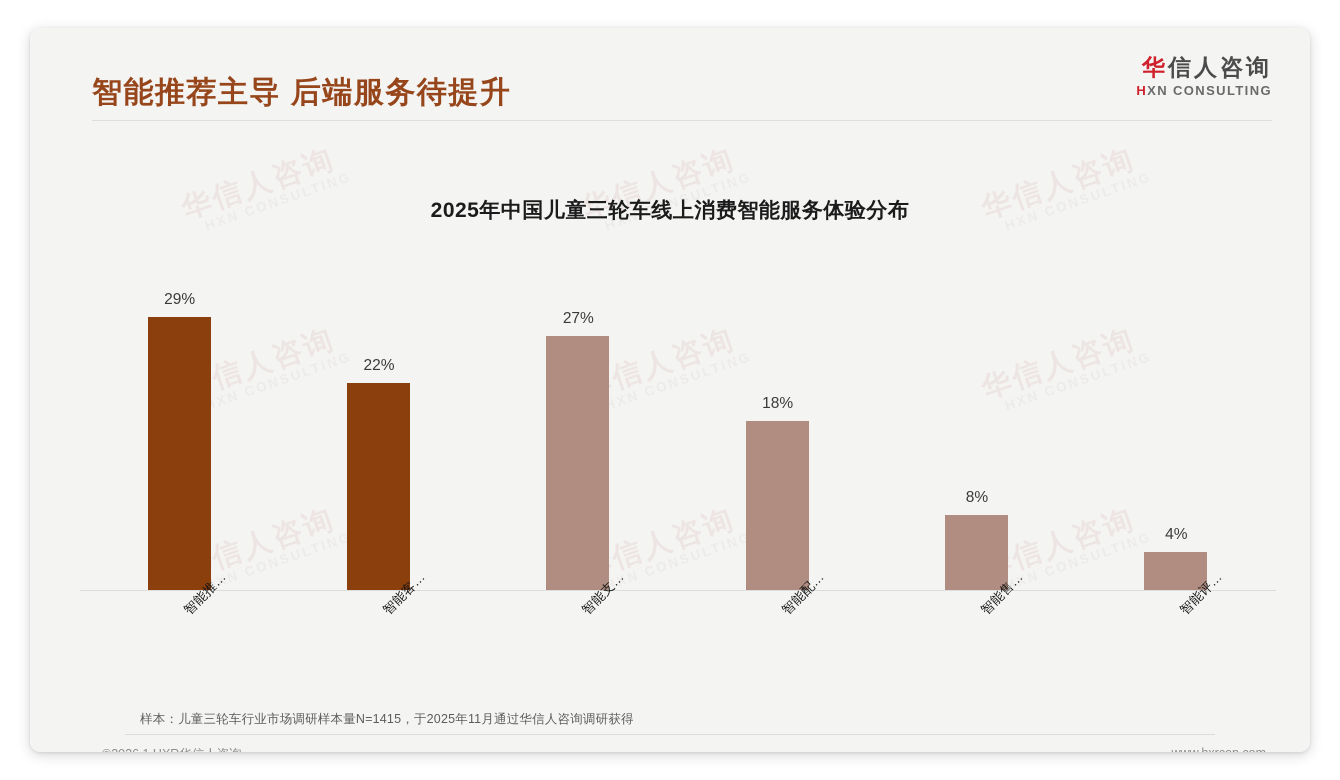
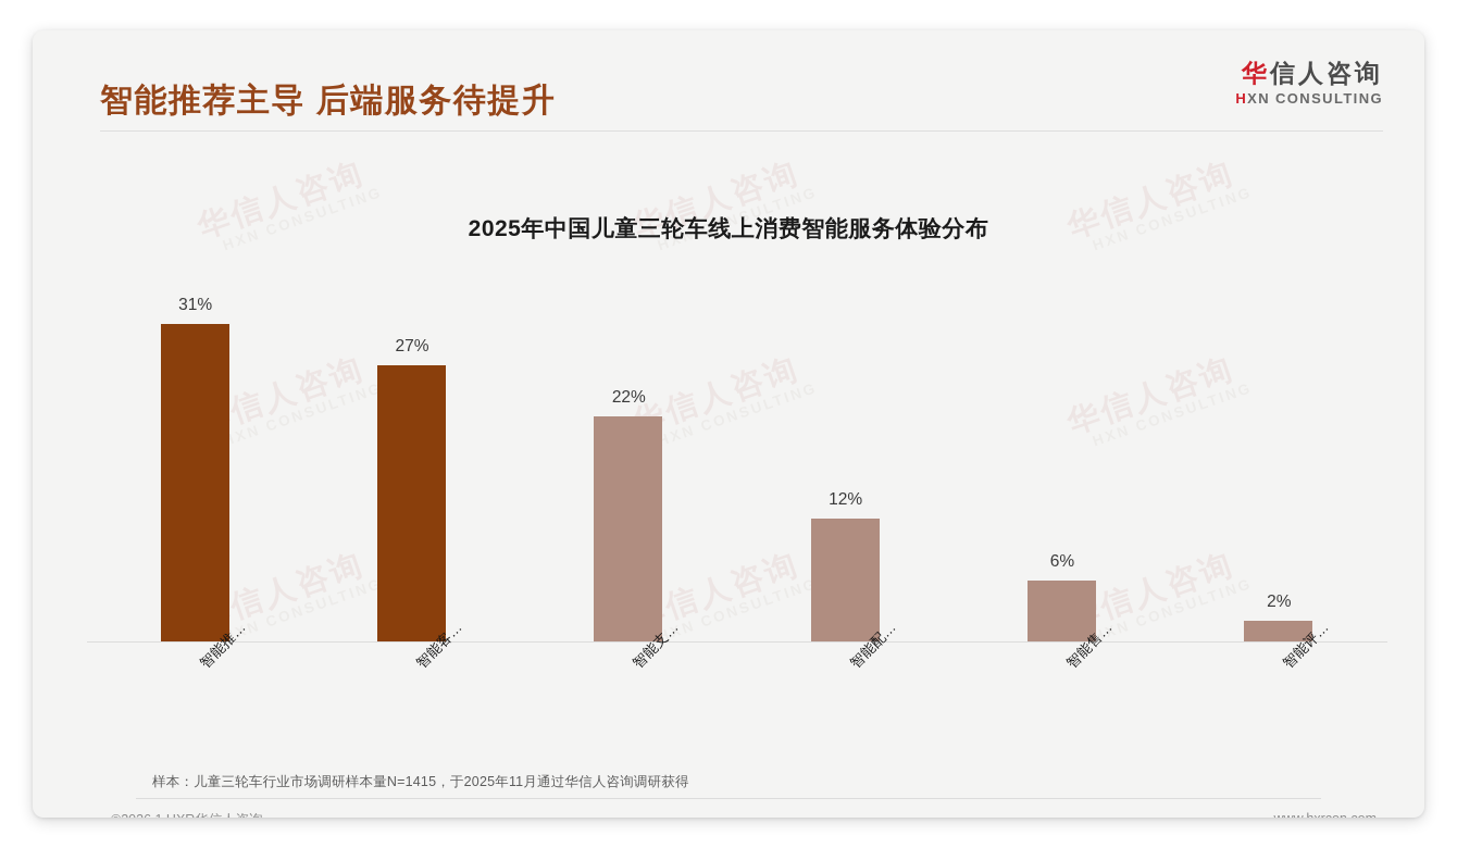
智能推…: 29% -> 31%
智能客…: 22% -> 27%
智能支…: 27% -> 22%
智能配…: 18% -> 12%
智能售…: 8% -> 6%
智能评…: 4% -> 2%
